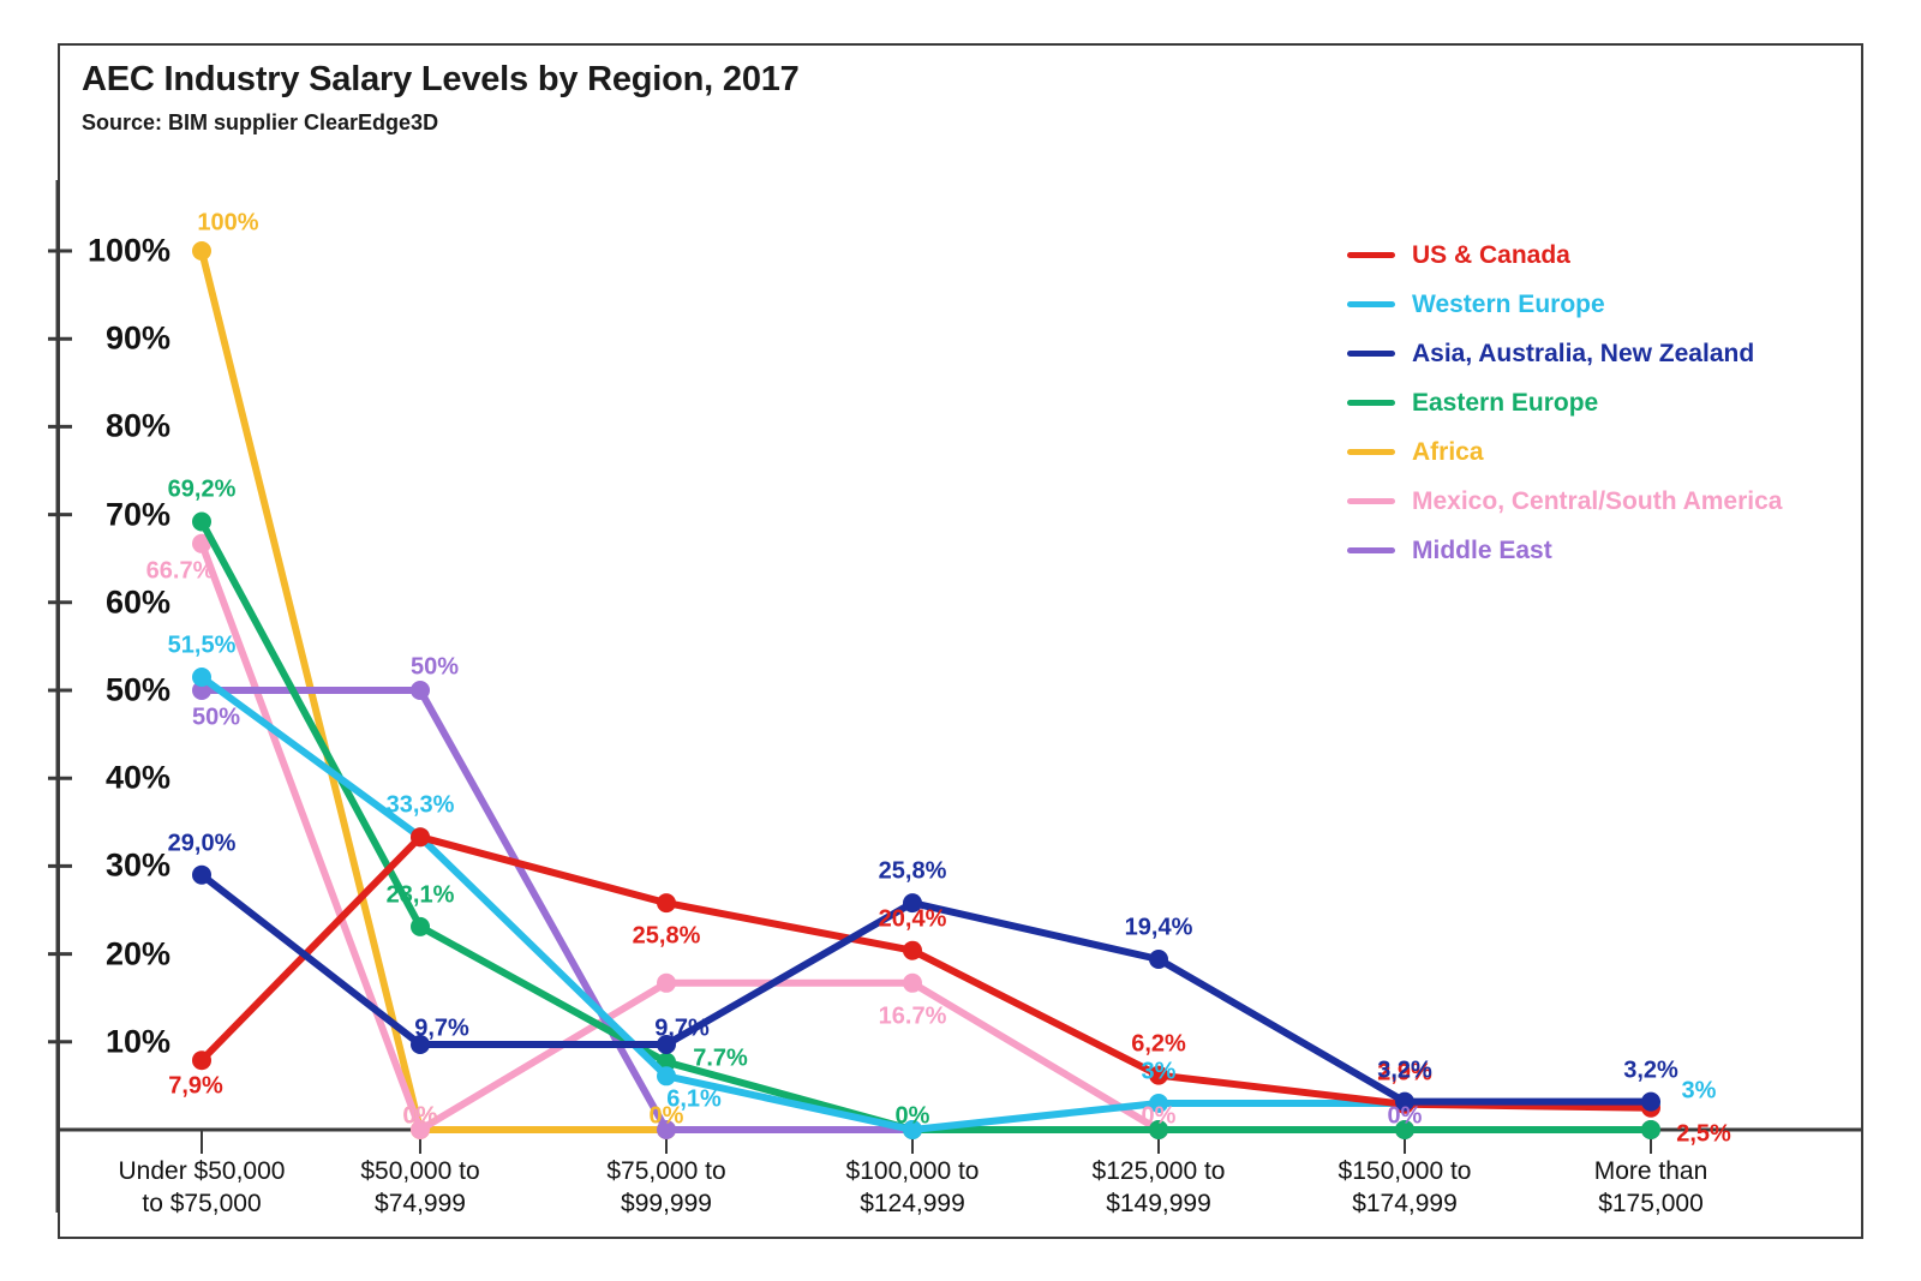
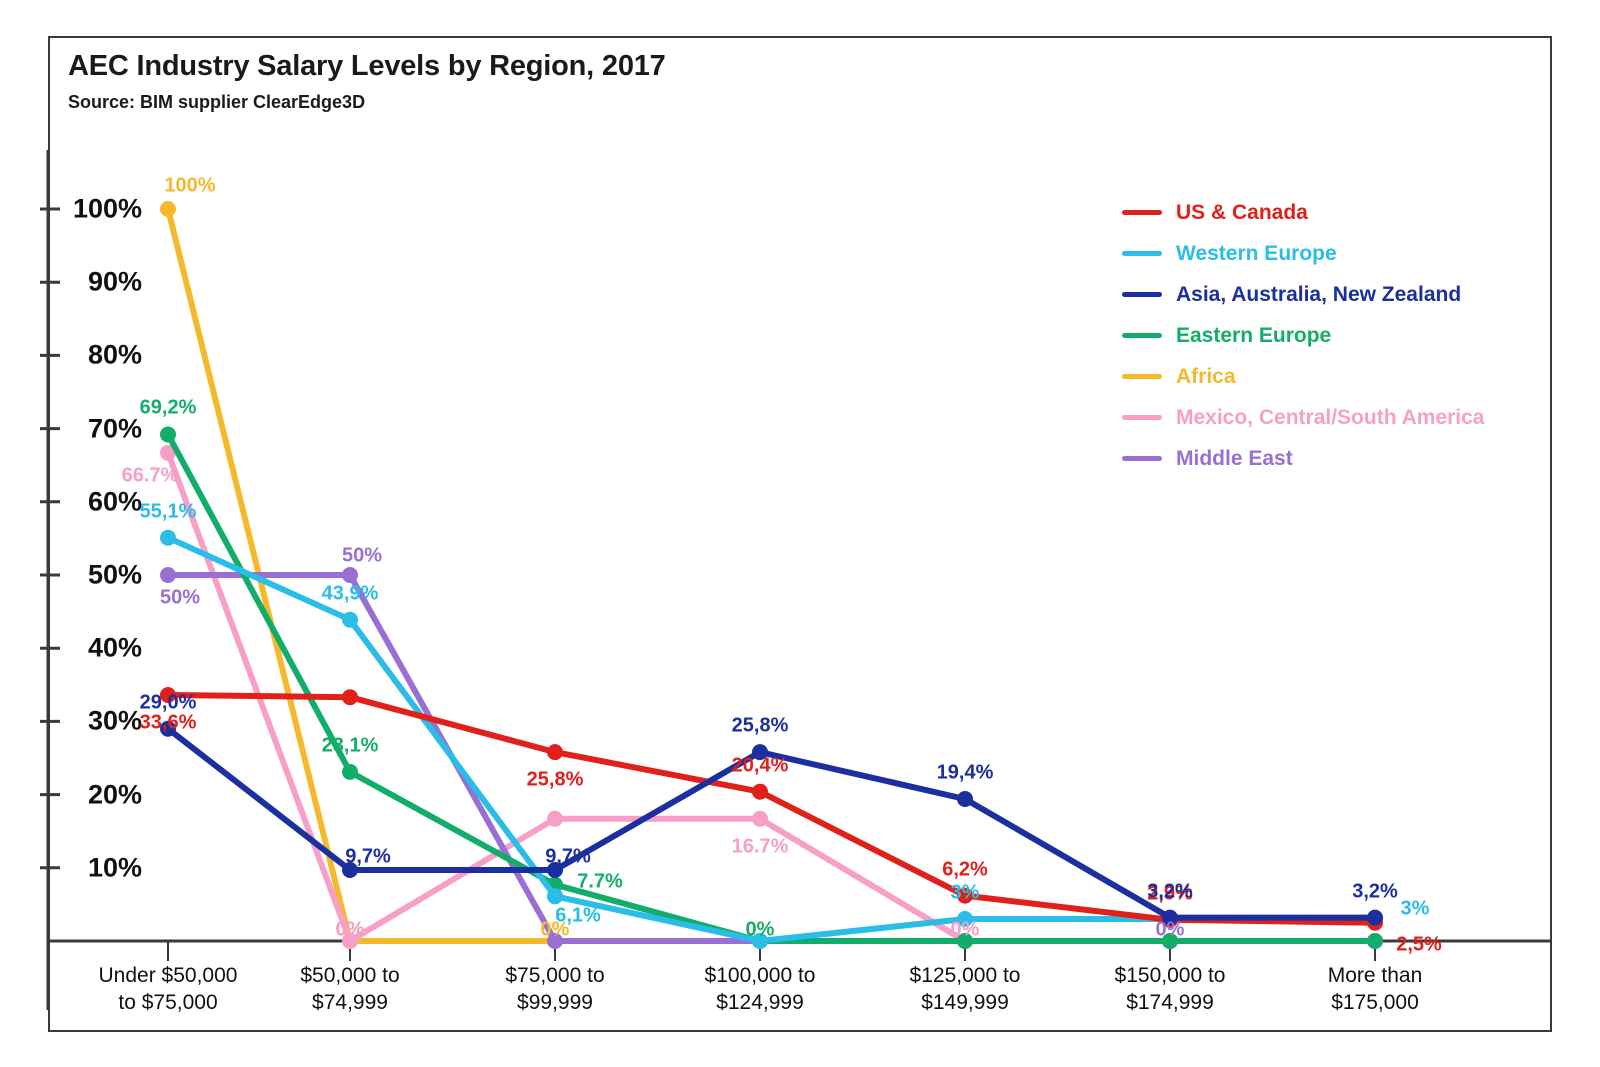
US & Canada/Under $50,000 to $75,000: 7,9% -> 33,6%
Western Europe/Under $50,000 to $75,000: 51,5% -> 55,1%
Western Europe/$50,000 to $74,999: 33,3% -> 43,9%
